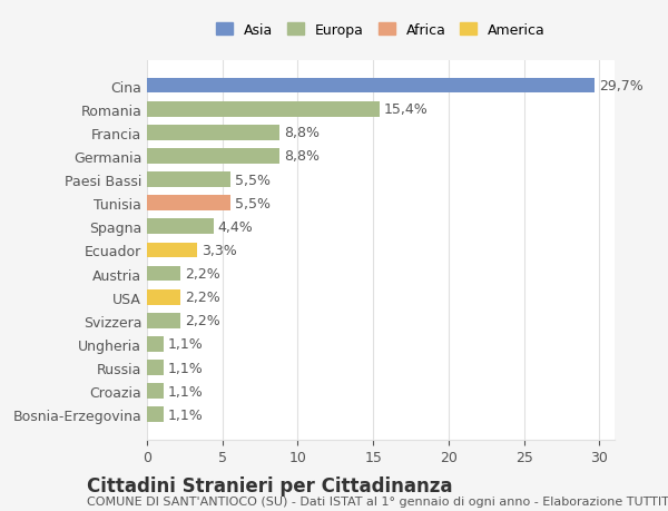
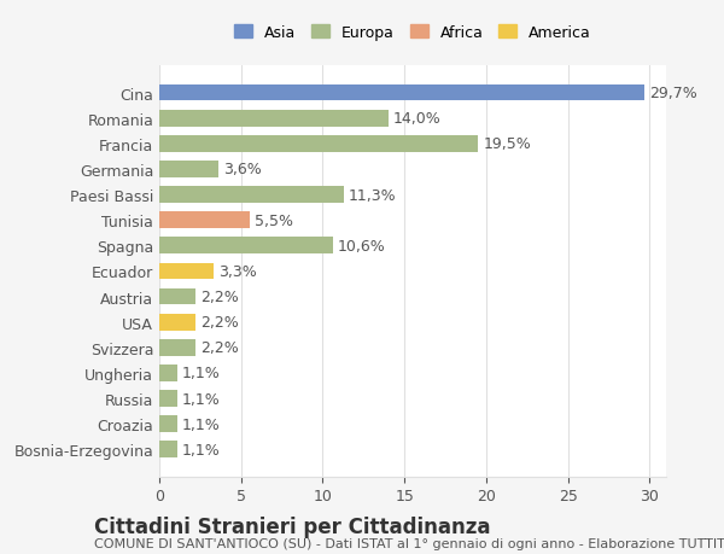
Romania: 15,4% -> 14,0%
Francia: 8,8% -> 19,5%
Germania: 8,8% -> 3,6%
Paesi Bassi: 5,5% -> 11,3%
Spagna: 4,4% -> 10,6%
